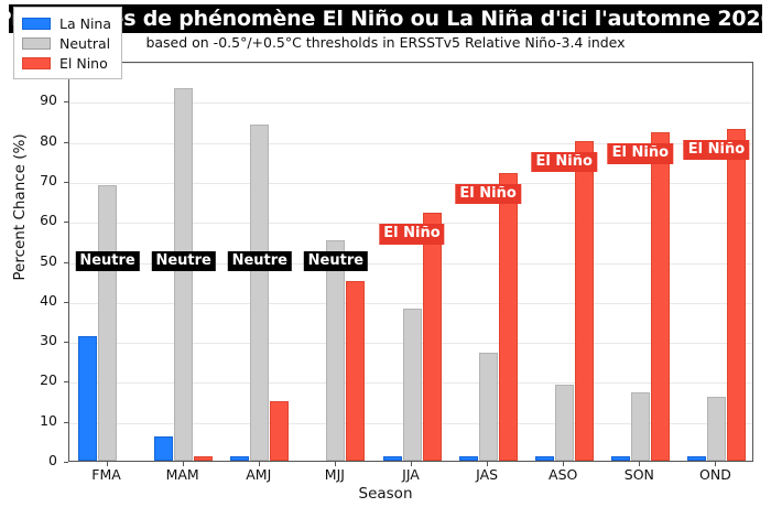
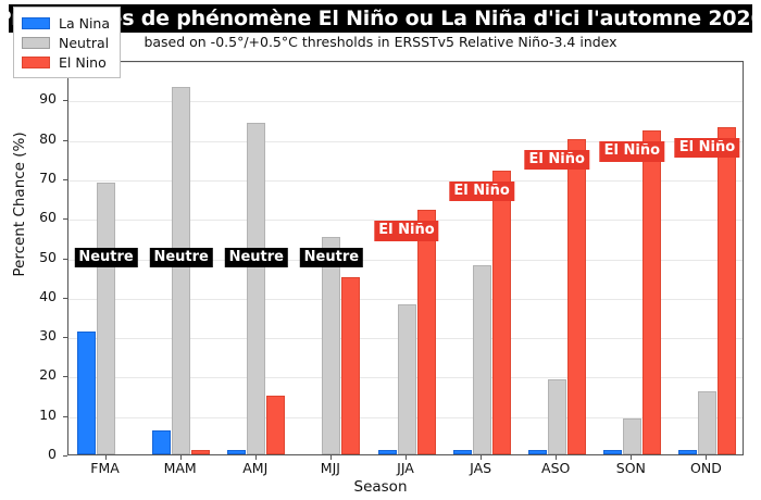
Neutral/JAS: 27 -> 48
Neutral/SON: 17 -> 9
